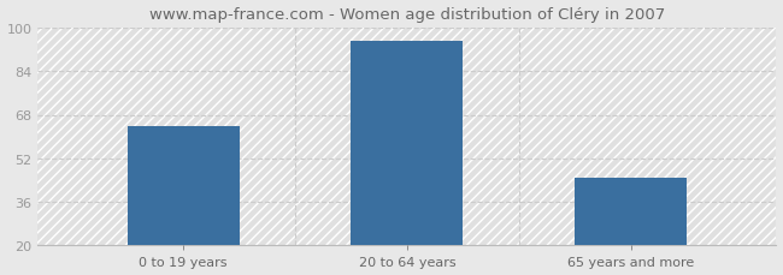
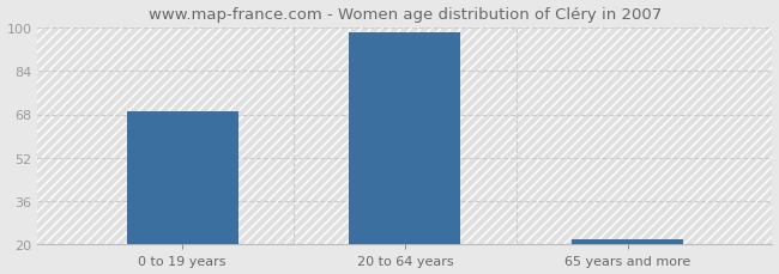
0 to 19 years: 64 -> 69
20 to 64 years: 95 -> 98
65 years and more: 45 -> 22
